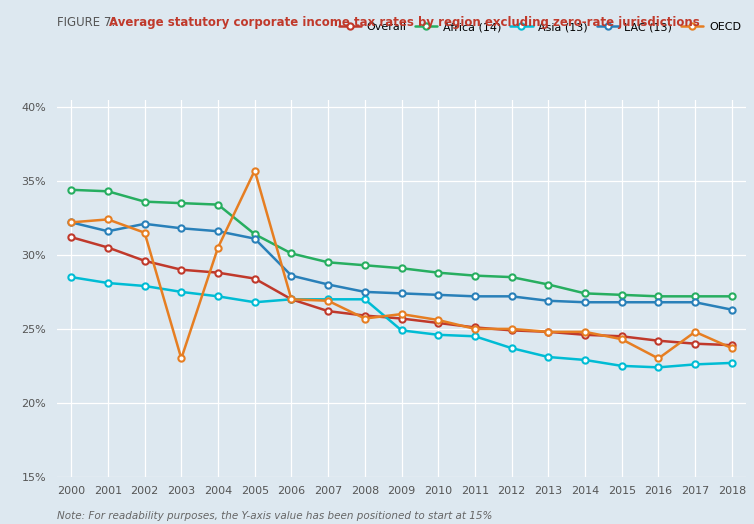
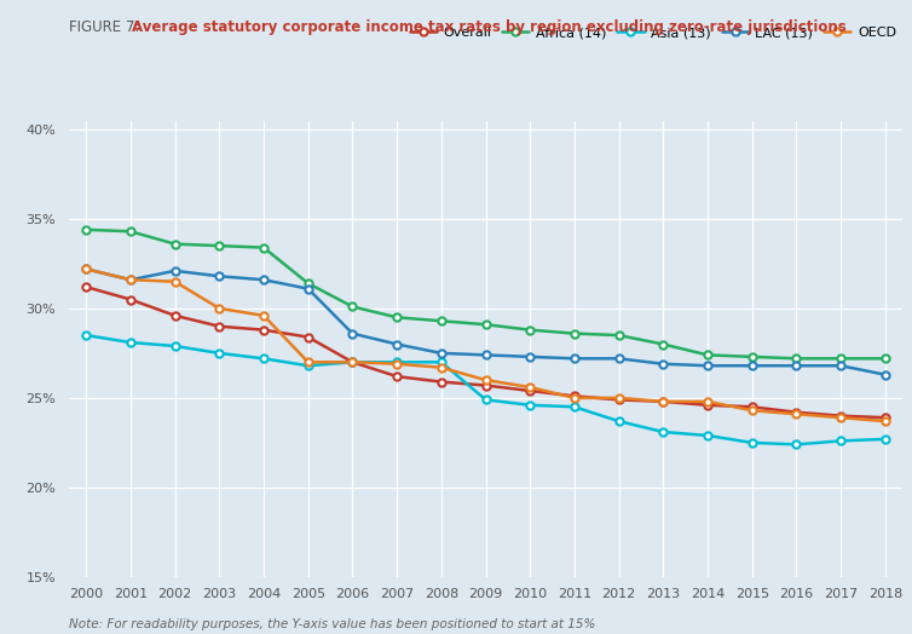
OECD/2001: 32.4% -> 31.6%
OECD/2003: 23.0% -> 30.0%
OECD/2004: 30.5% -> 29.6%
OECD/2005: 35.7% -> 27.0%
OECD/2008: 25.7% -> 26.7%
OECD/2016: 23.0% -> 24.1%
OECD/2017: 24.8% -> 23.9%
